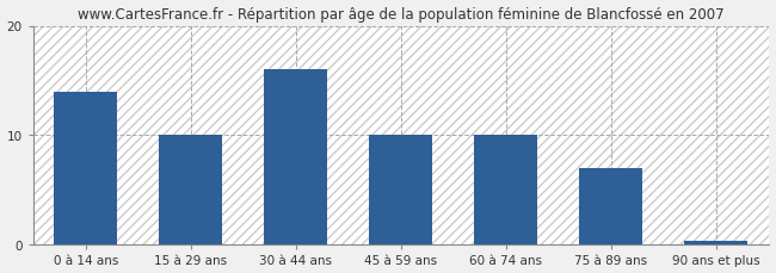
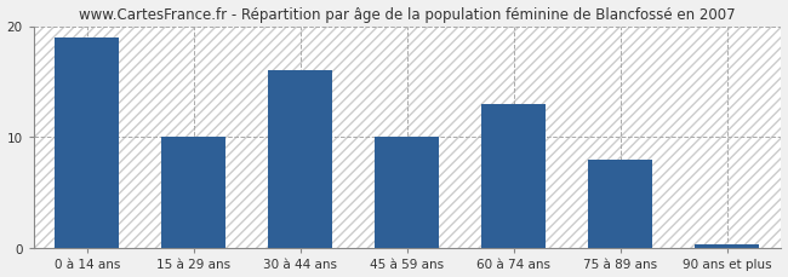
0 à 14 ans: 14.0 -> 19.0
60 à 74 ans: 10.0 -> 13.0
75 à 89 ans: 7.0 -> 8.0
